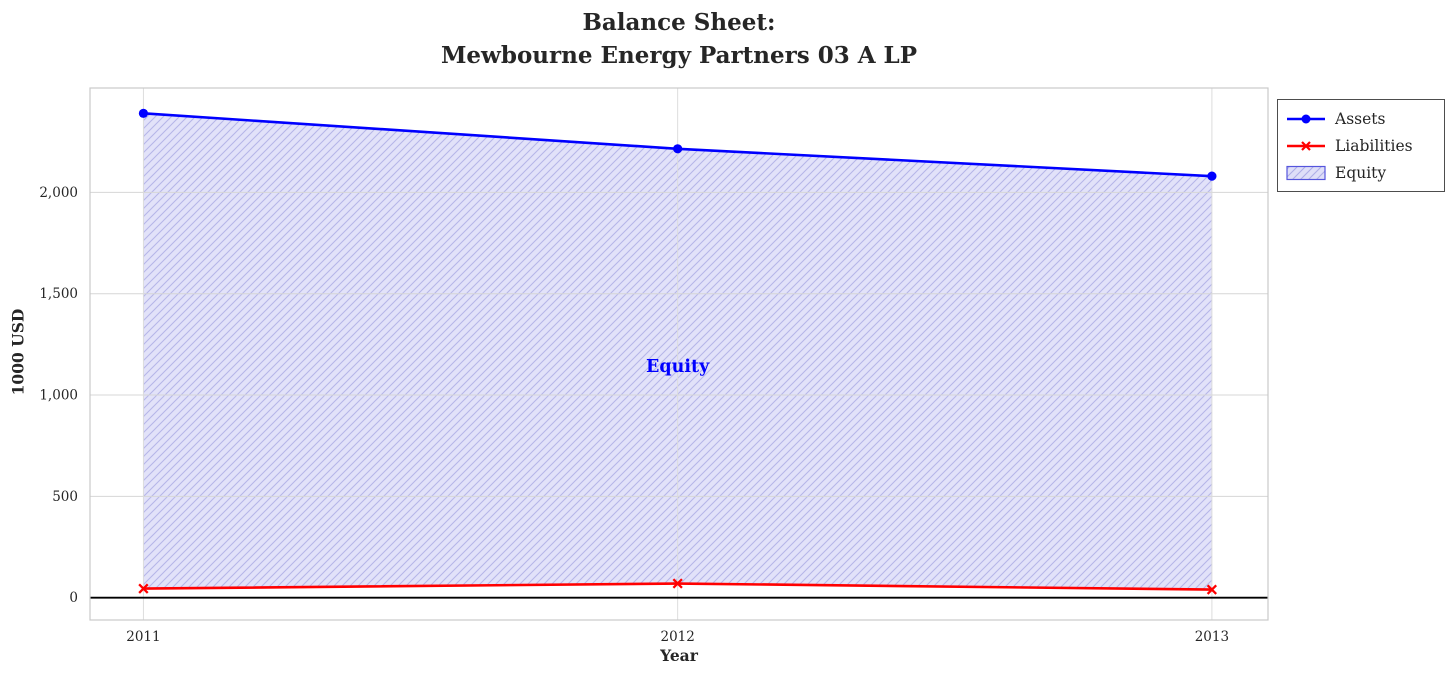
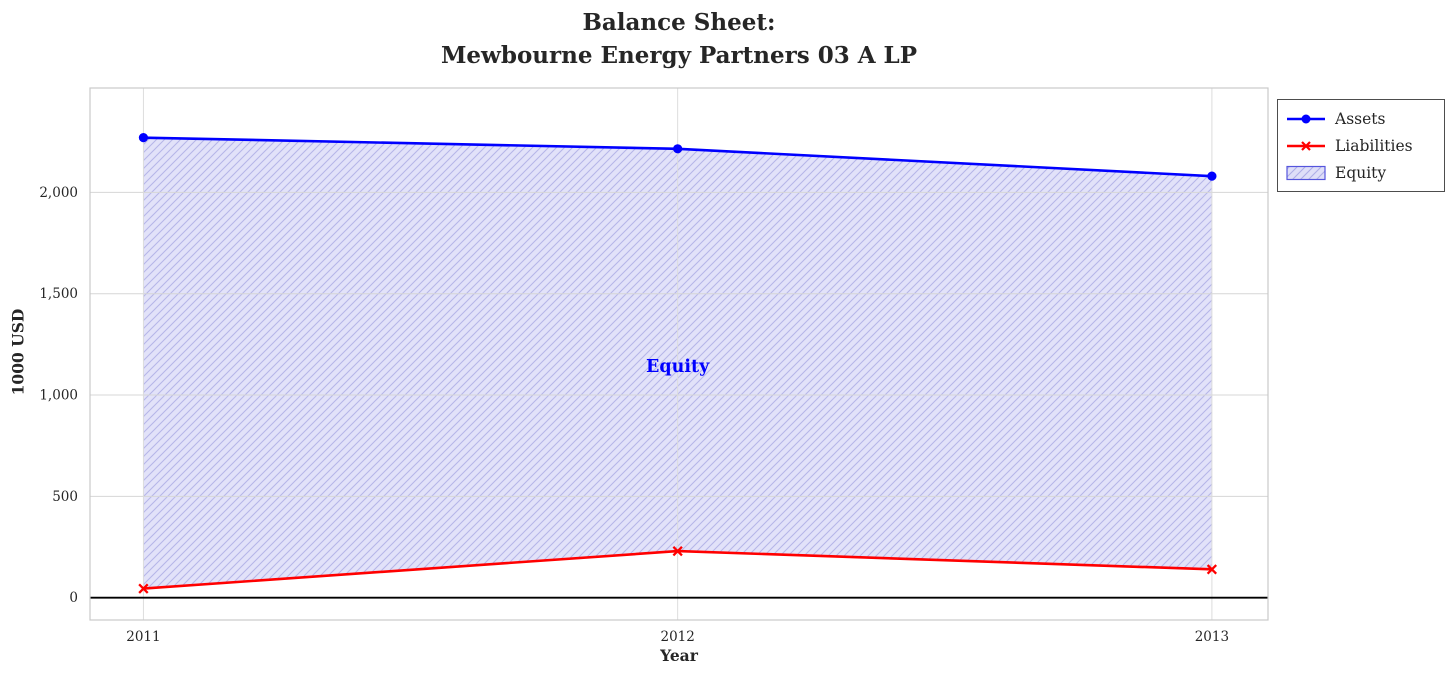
Assets/2011: 2390 -> 2270
Liabilities/2012: 70 -> 230
Liabilities/2013: 40 -> 140
